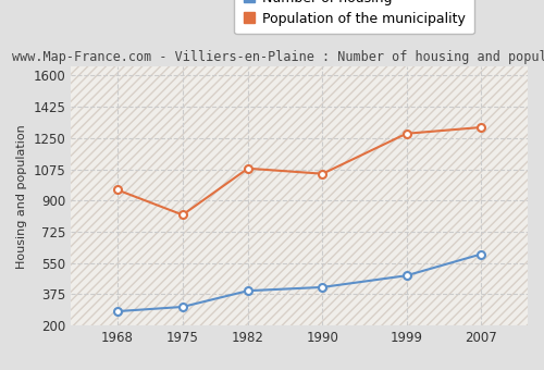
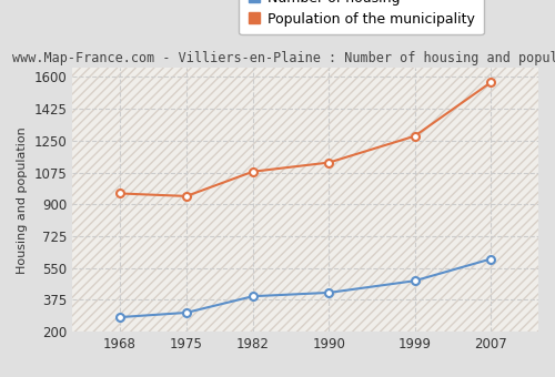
Population of the municipality/1975: 820 -> 940
Population of the municipality/1990: 1050 -> 1130
Population of the municipality/2007: 1310 -> 1570
